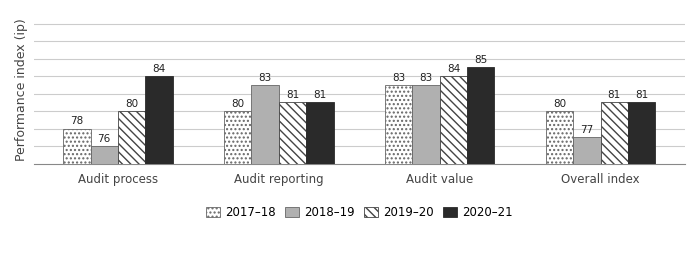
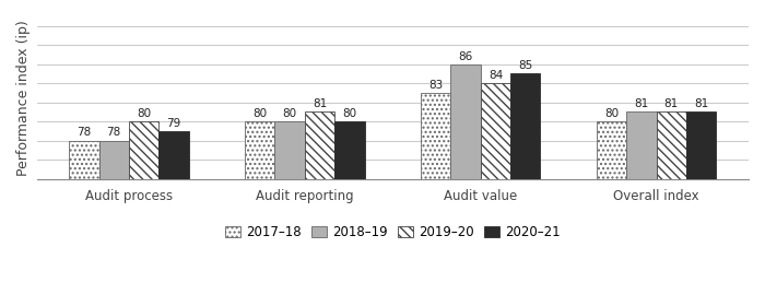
2018–19/Audit process: 76 -> 78
2020–21/Audit process: 84 -> 79
2018–19/Audit reporting: 83 -> 80
2020–21/Audit reporting: 81 -> 80
2018–19/Audit value: 83 -> 86
2018–19/Overall index: 77 -> 81
